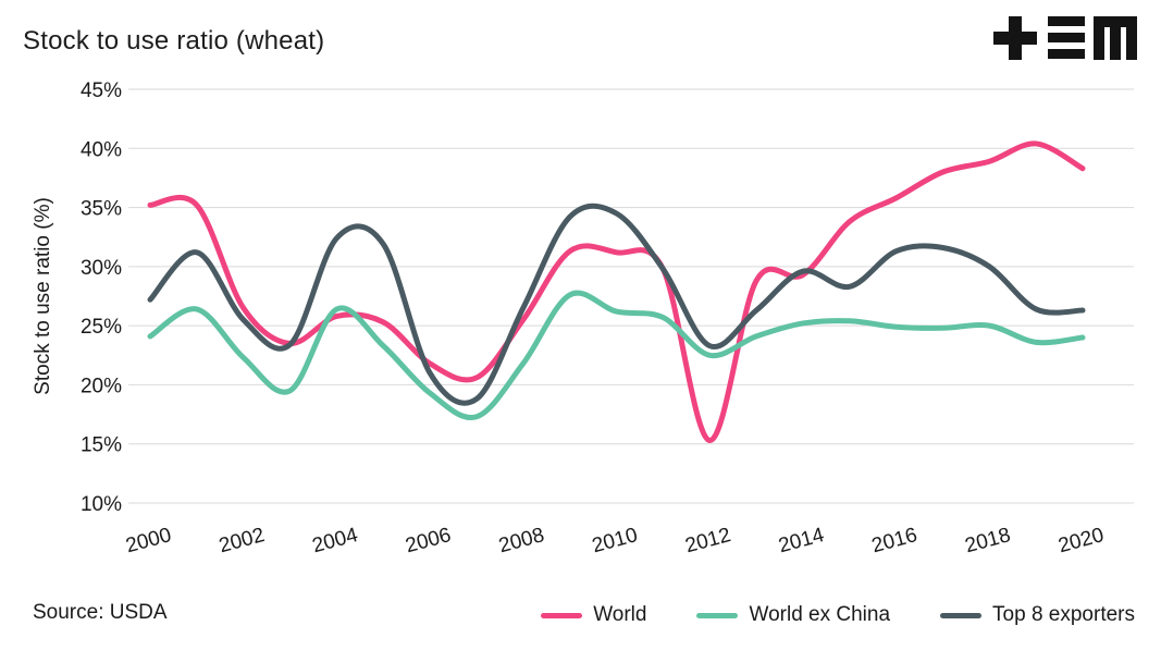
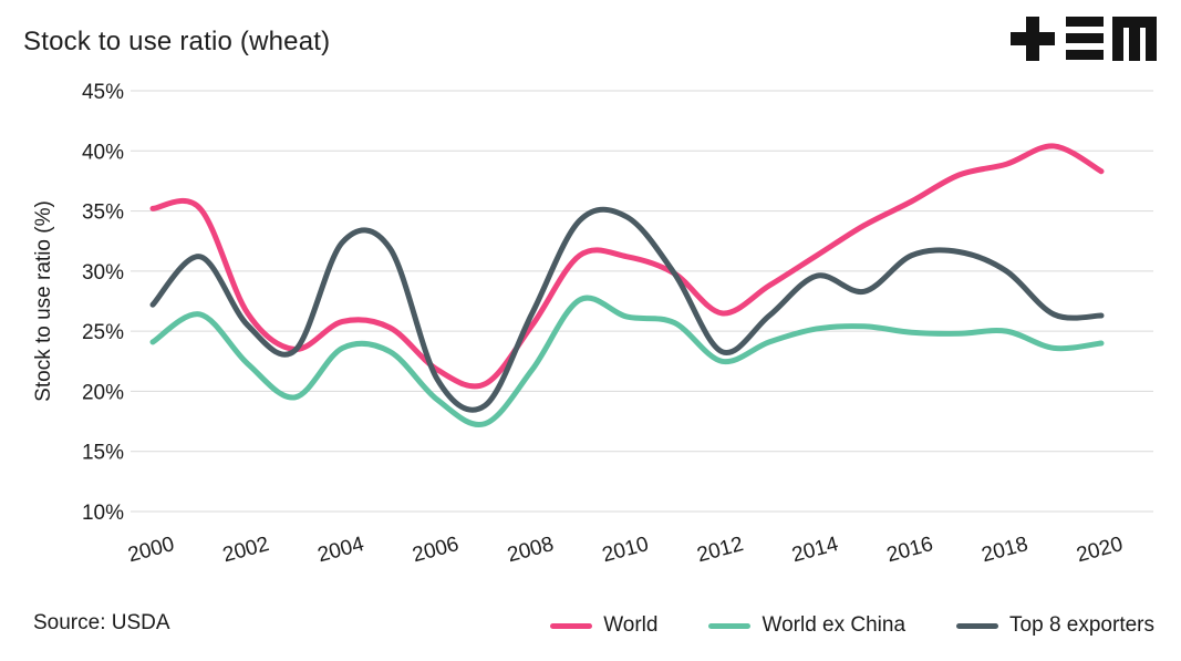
World ex China/2004: 26.4% -> 23.6%
World/2012: 15.3% -> 26.5%
World/2014: 29.3% -> 31.3%
